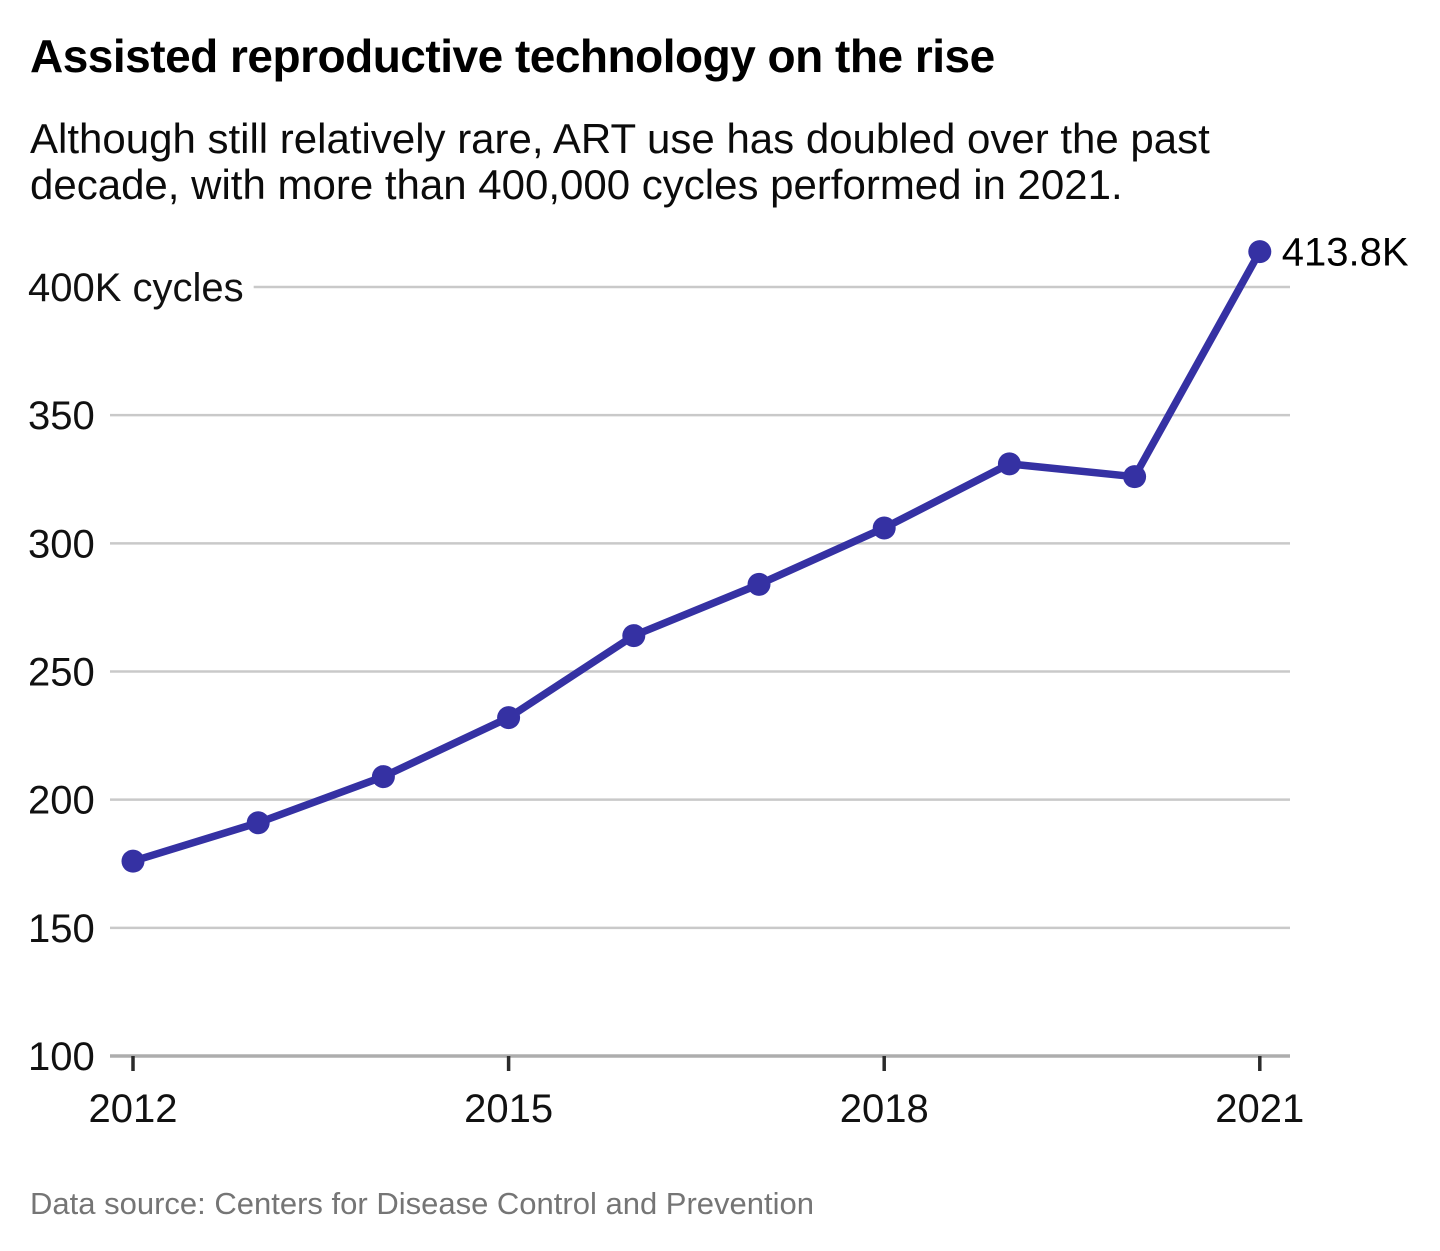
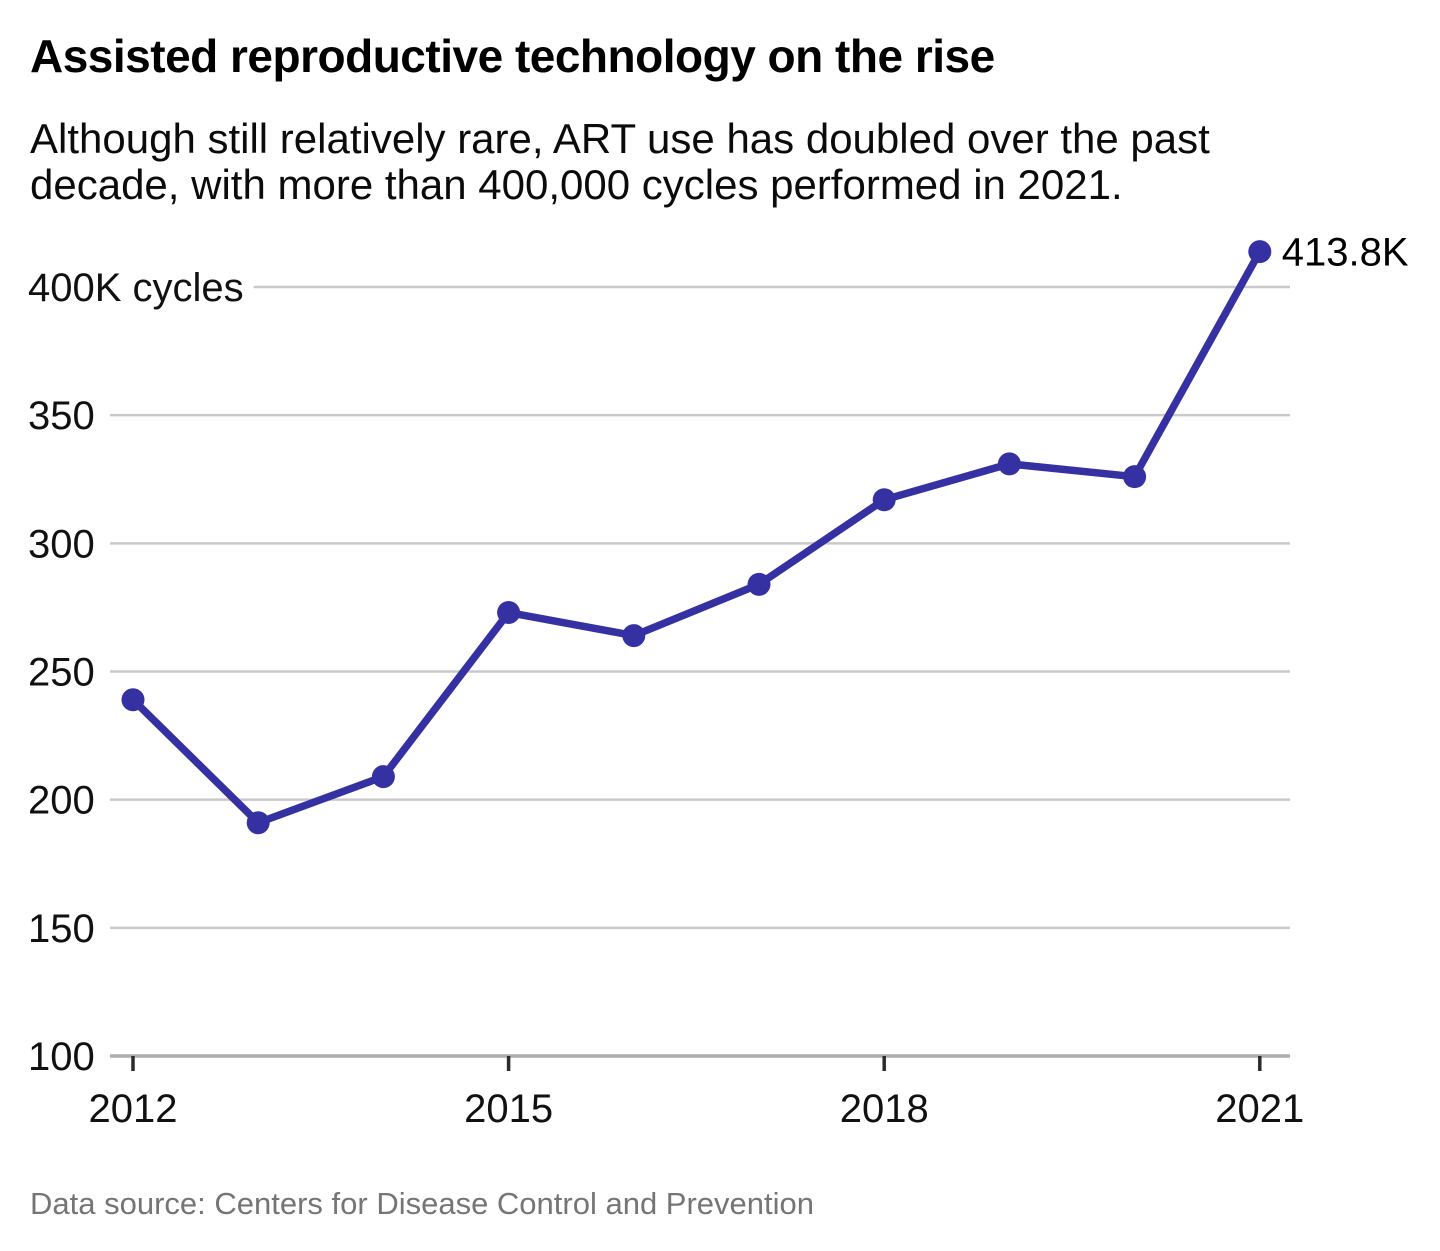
2012: 176 -> 239
2015: 232 -> 273
2018: 306 -> 317
